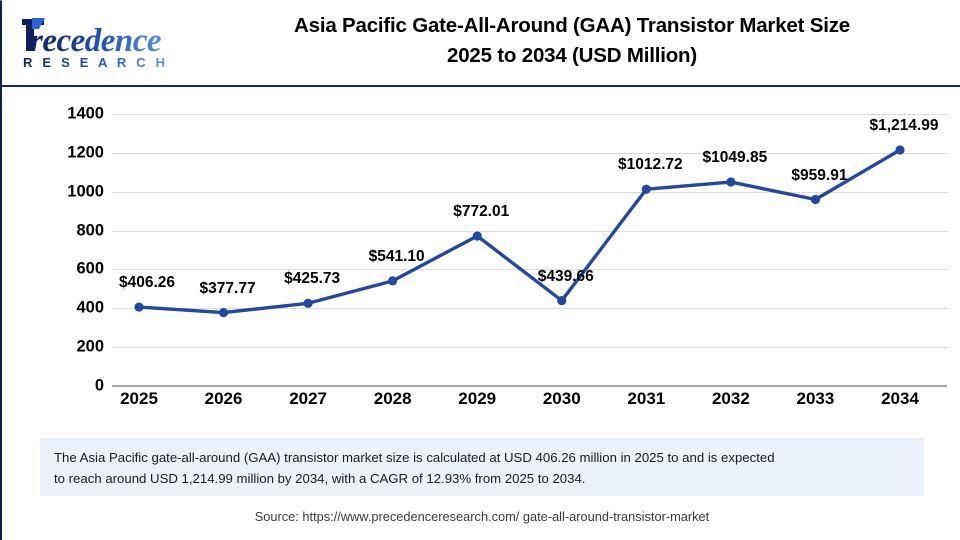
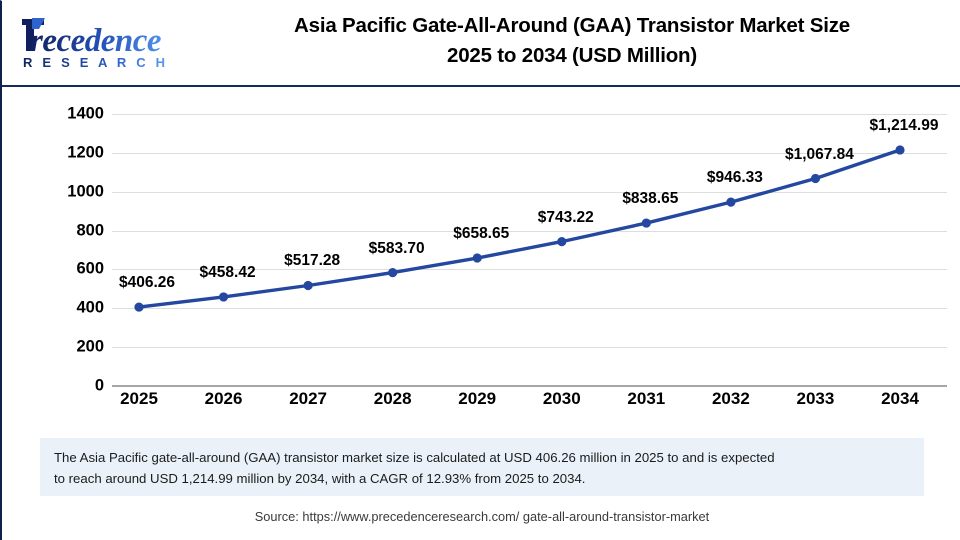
2026: $377.77 -> $458.42
2027: $425.73 -> $517.28
2028: $541.10 -> $583.70
2029: $772.01 -> $658.65
2030: $439.66 -> $743.22
2031: $1012.72 -> $838.65
2032: $1049.85 -> $946.33
2033: $959.91 -> $1,067.84
